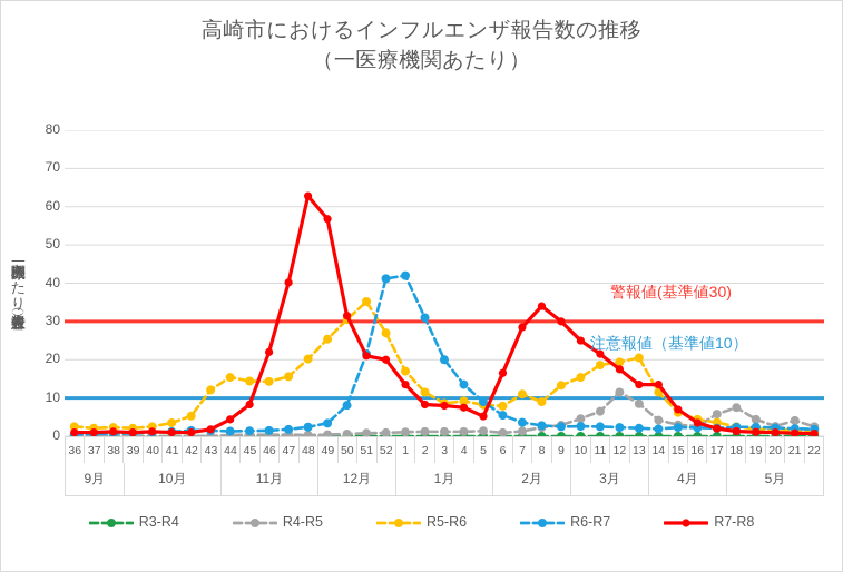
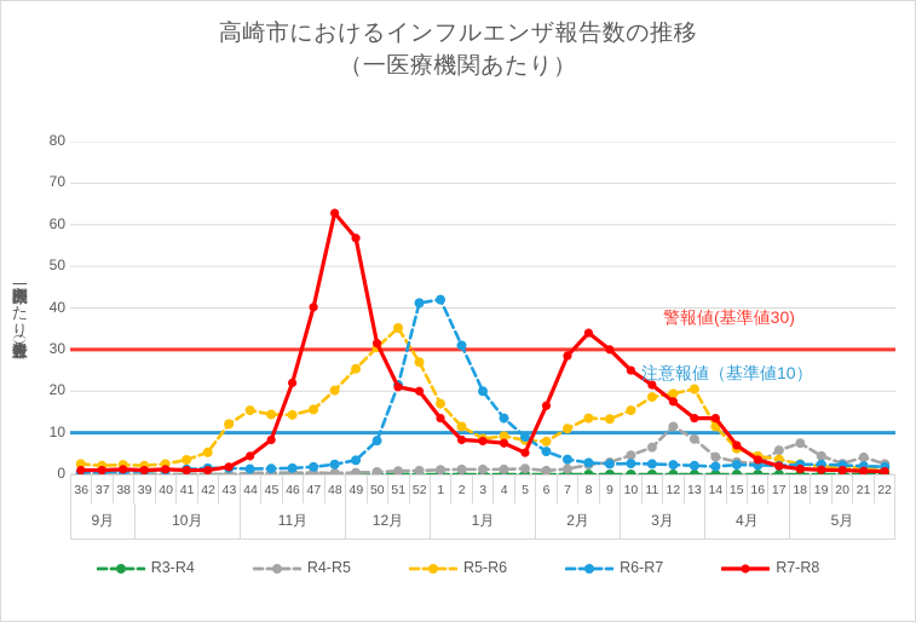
R5-R6/8: 9 -> 14
